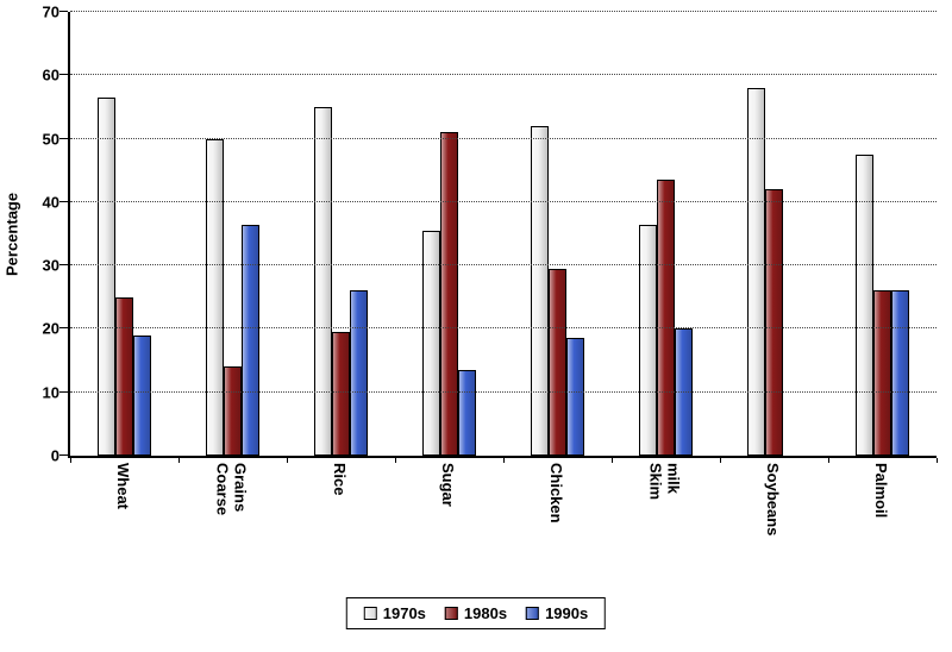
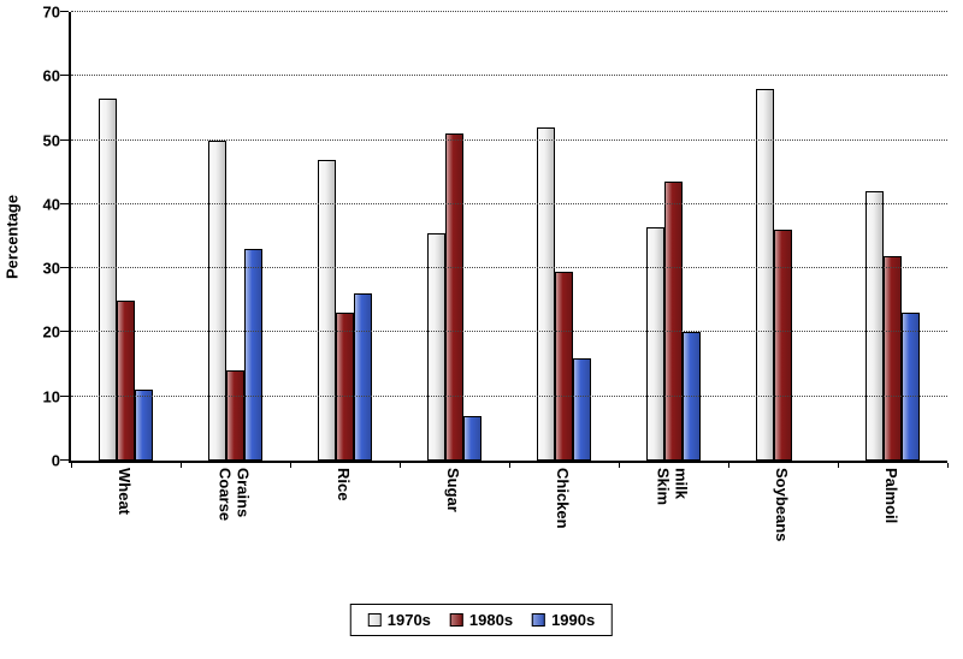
1990s/Wheat: 19 -> 11
1990s/Coarse Grains: 36 -> 33
1970s/Rice: 55 -> 47
1980s/Rice: 20 -> 23
1990s/Sugar: 14 -> 7
1990s/Chicken: 18 -> 16
1980s/Soybeans: 42 -> 36
1970s/Palmoil: 48 -> 42
1980s/Palmoil: 26 -> 32
1990s/Palmoil: 26 -> 23
